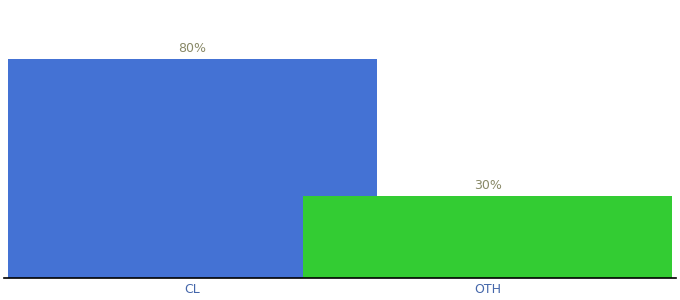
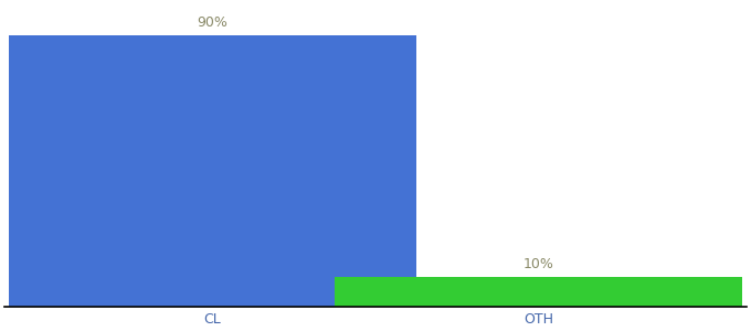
CL: 80% -> 90%
OTH: 30% -> 10%
